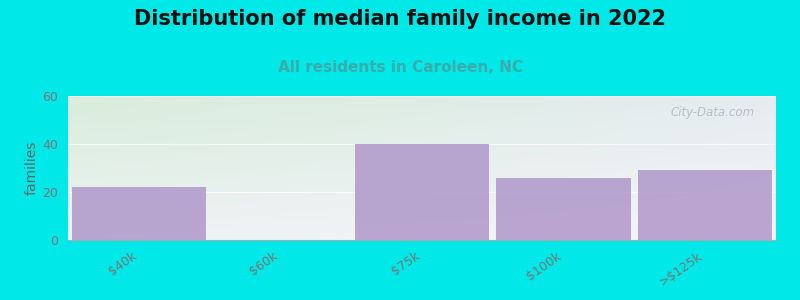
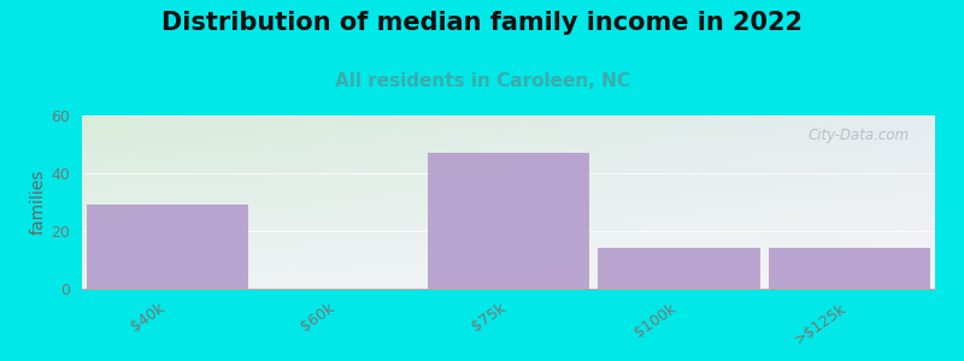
$40k: 22 -> 29
$75k: 40 -> 47
$100k: 26 -> 14
>$125k: 29 -> 14
